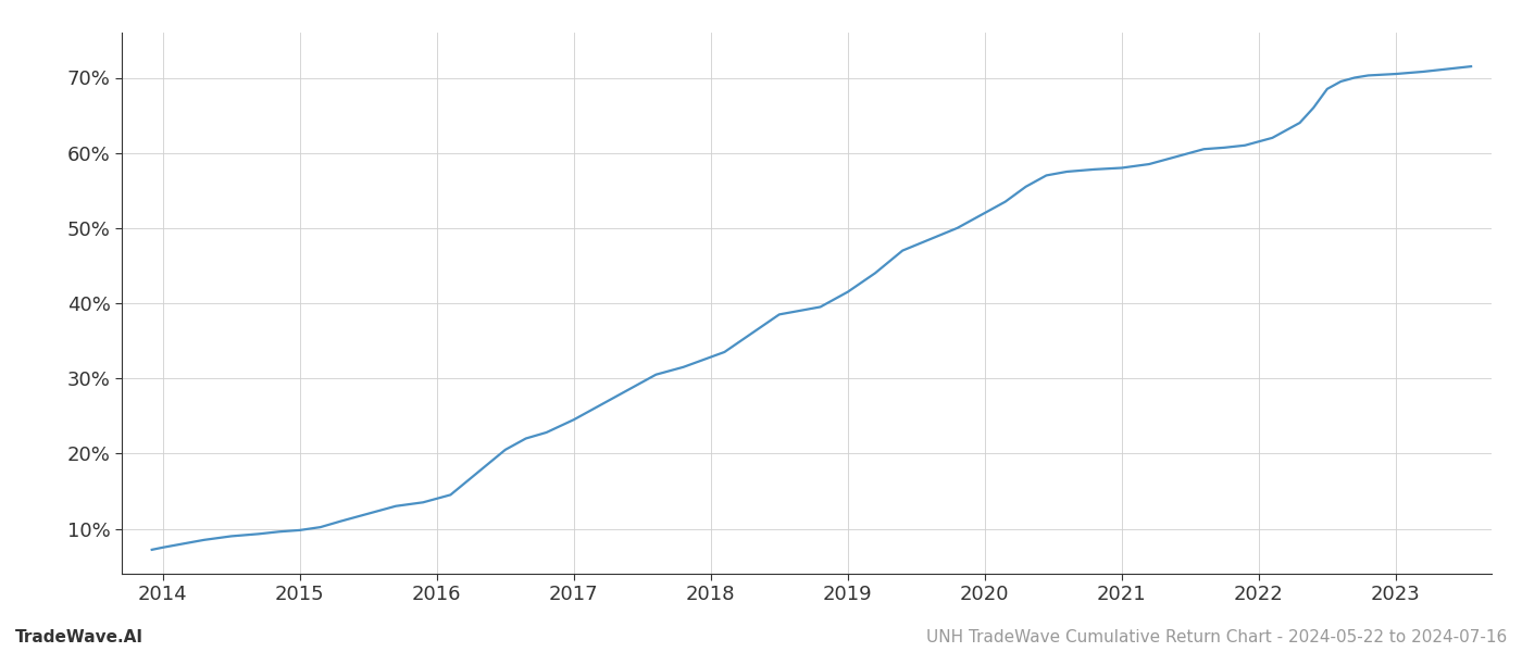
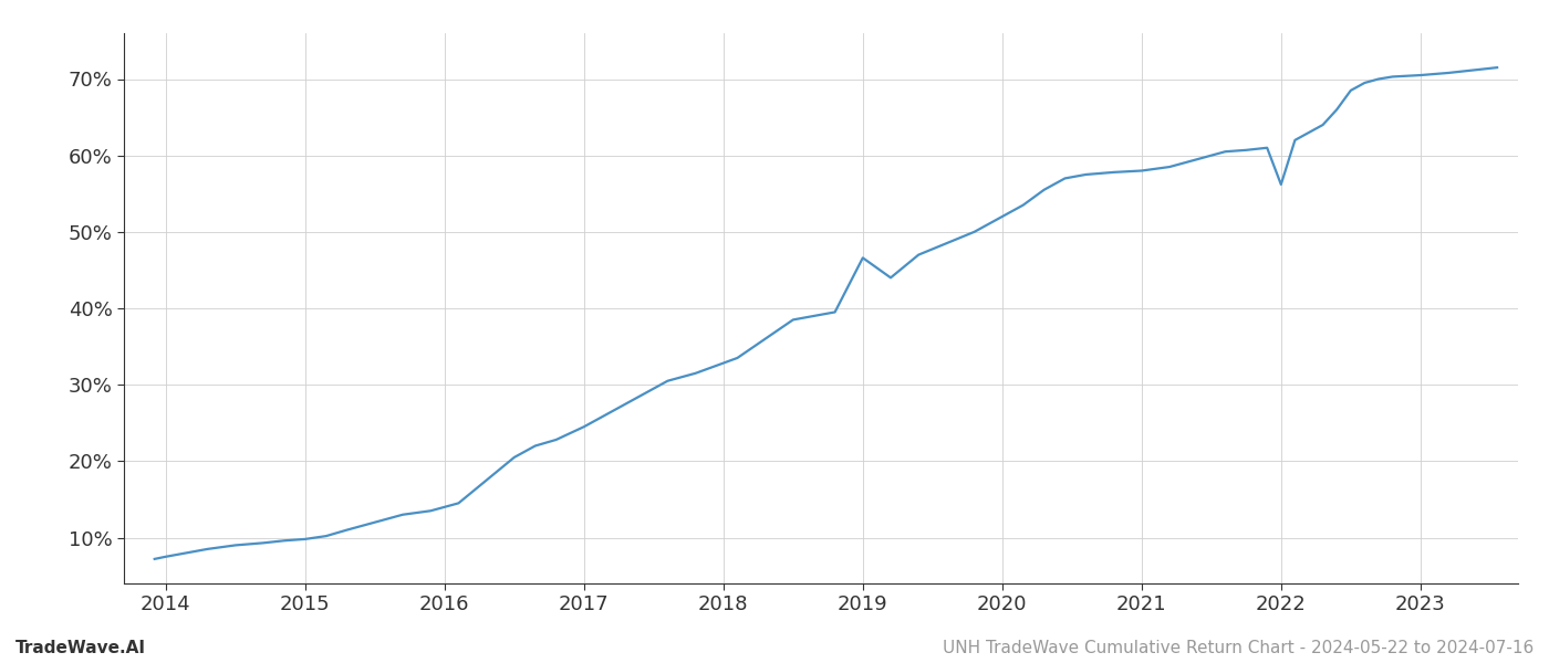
2019: 41.5% -> 46.6%
2022: 61.5% -> 56.2%
